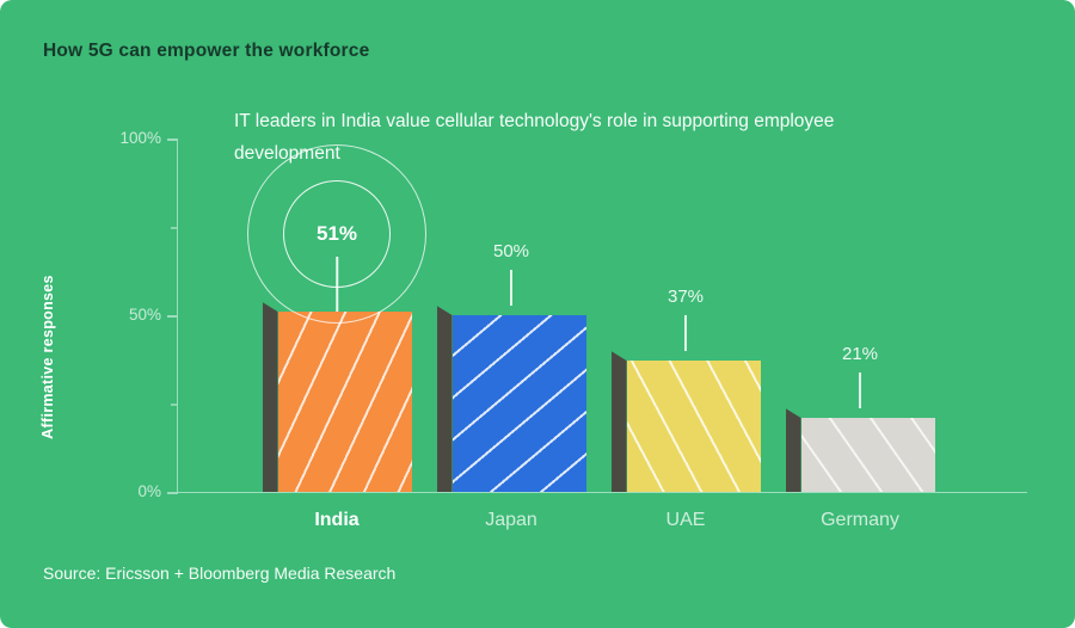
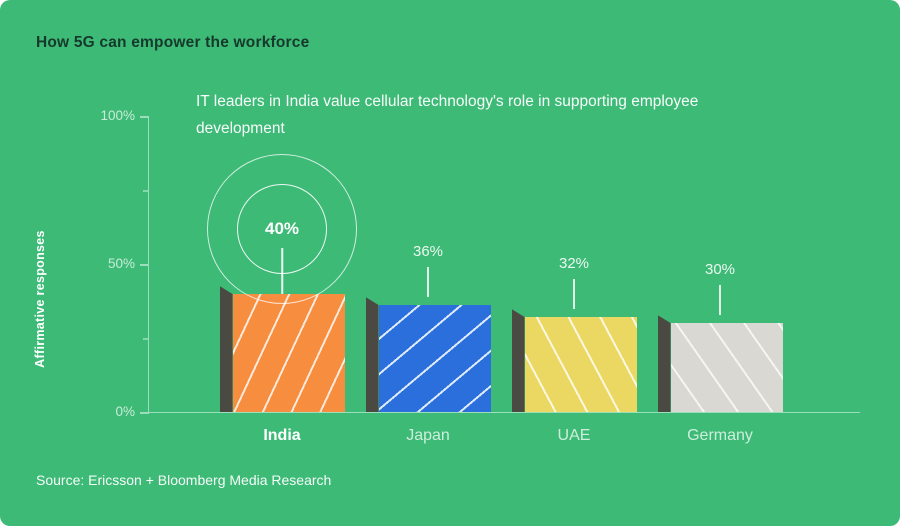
India: 51% -> 40%
Japan: 50% -> 36%
UAE: 37% -> 32%
Germany: 21% -> 30%
